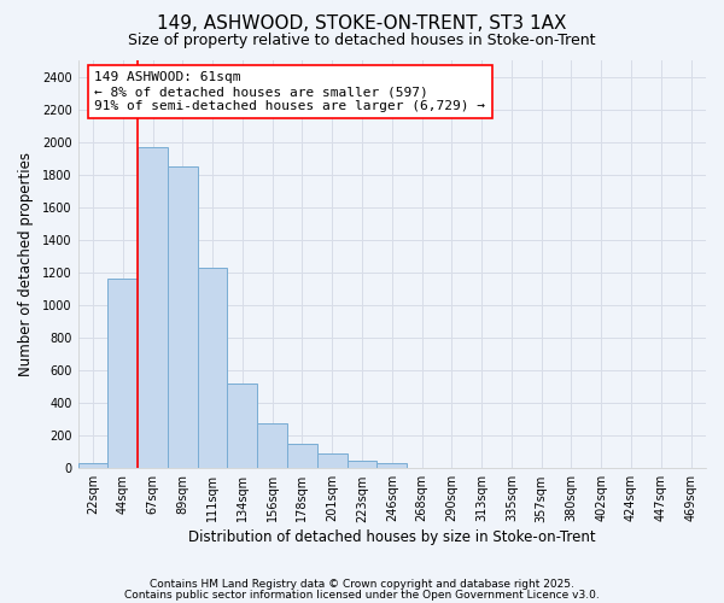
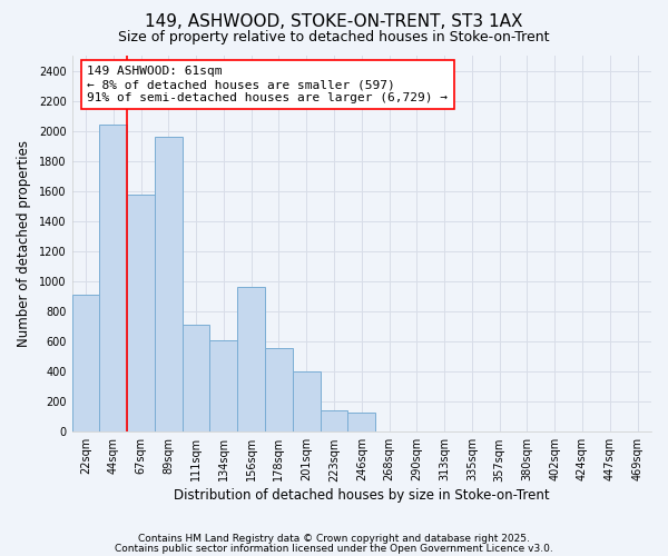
22sqm: 30 -> 910
44sqm: 1160 -> 2040
67sqm: 1970 -> 1580
89sqm: 1850 -> 1960
111sqm: 1230 -> 710
134sqm: 520 -> 610
156sqm: 280 -> 960
178sqm: 150 -> 560
201sqm: 90 -> 400
223sqm: 40 -> 140
246sqm: 40 -> 130
